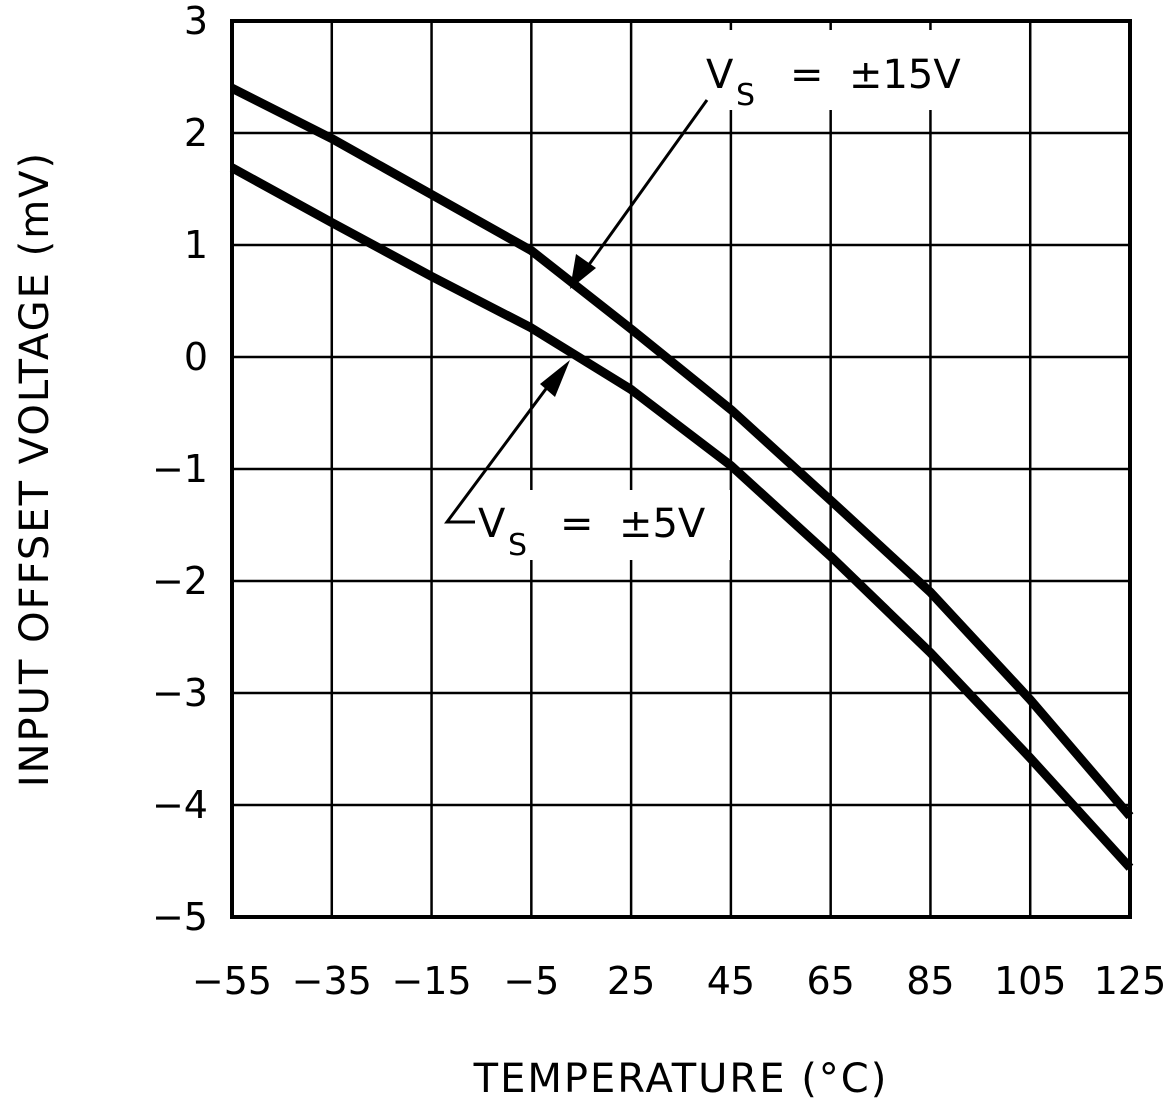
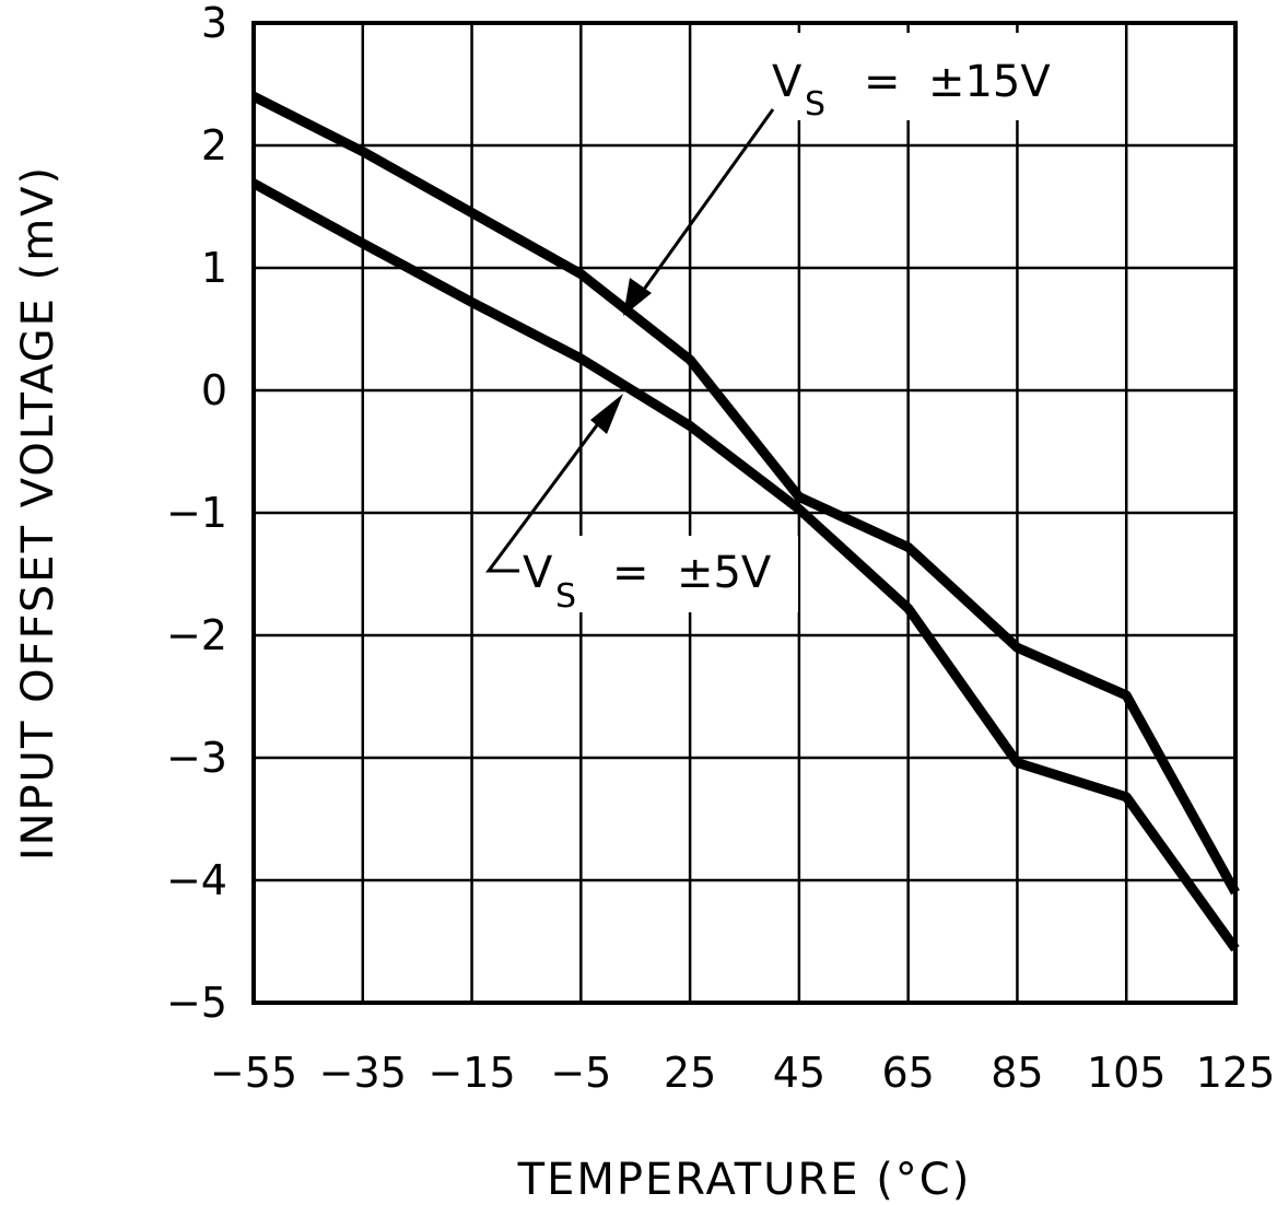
VS = ±15V/45: -0.47 -> -0.87
VS = ±5V/85: -2.64 -> -3.04
VS = ±15V/105: -3.06 -> -2.49
VS = ±5V/105: -3.58 -> -3.32
